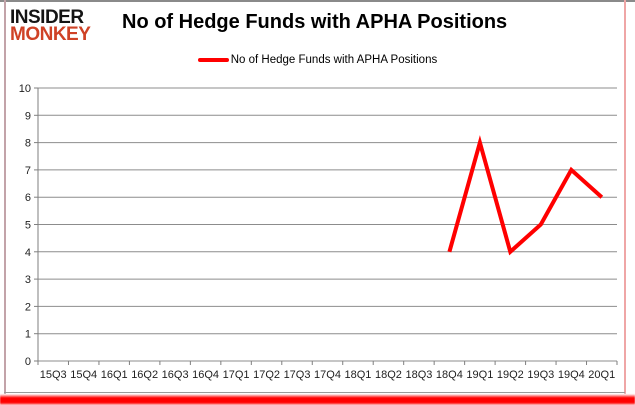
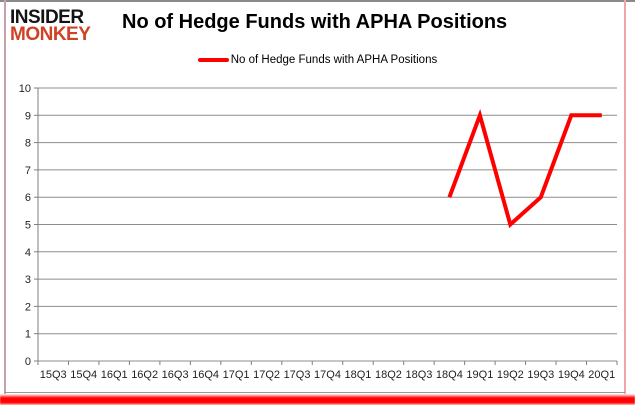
18Q4: 4 -> 6
19Q1: 8 -> 9
19Q2: 4 -> 5
19Q3: 5 -> 6
19Q4: 7 -> 9
20Q1: 6 -> 9
